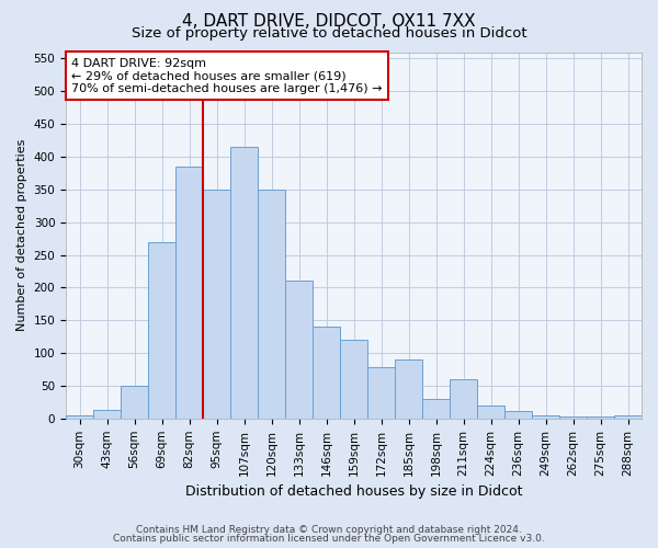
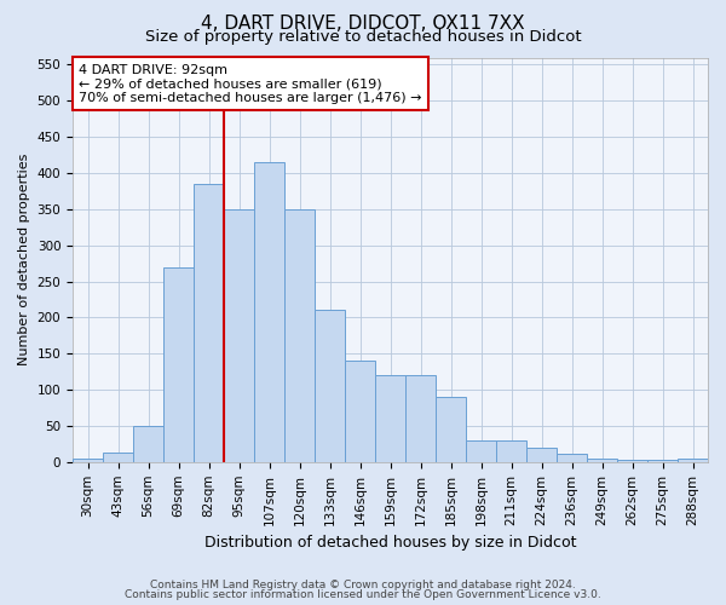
172sqm: 78 -> 120
211sqm: 60 -> 30
